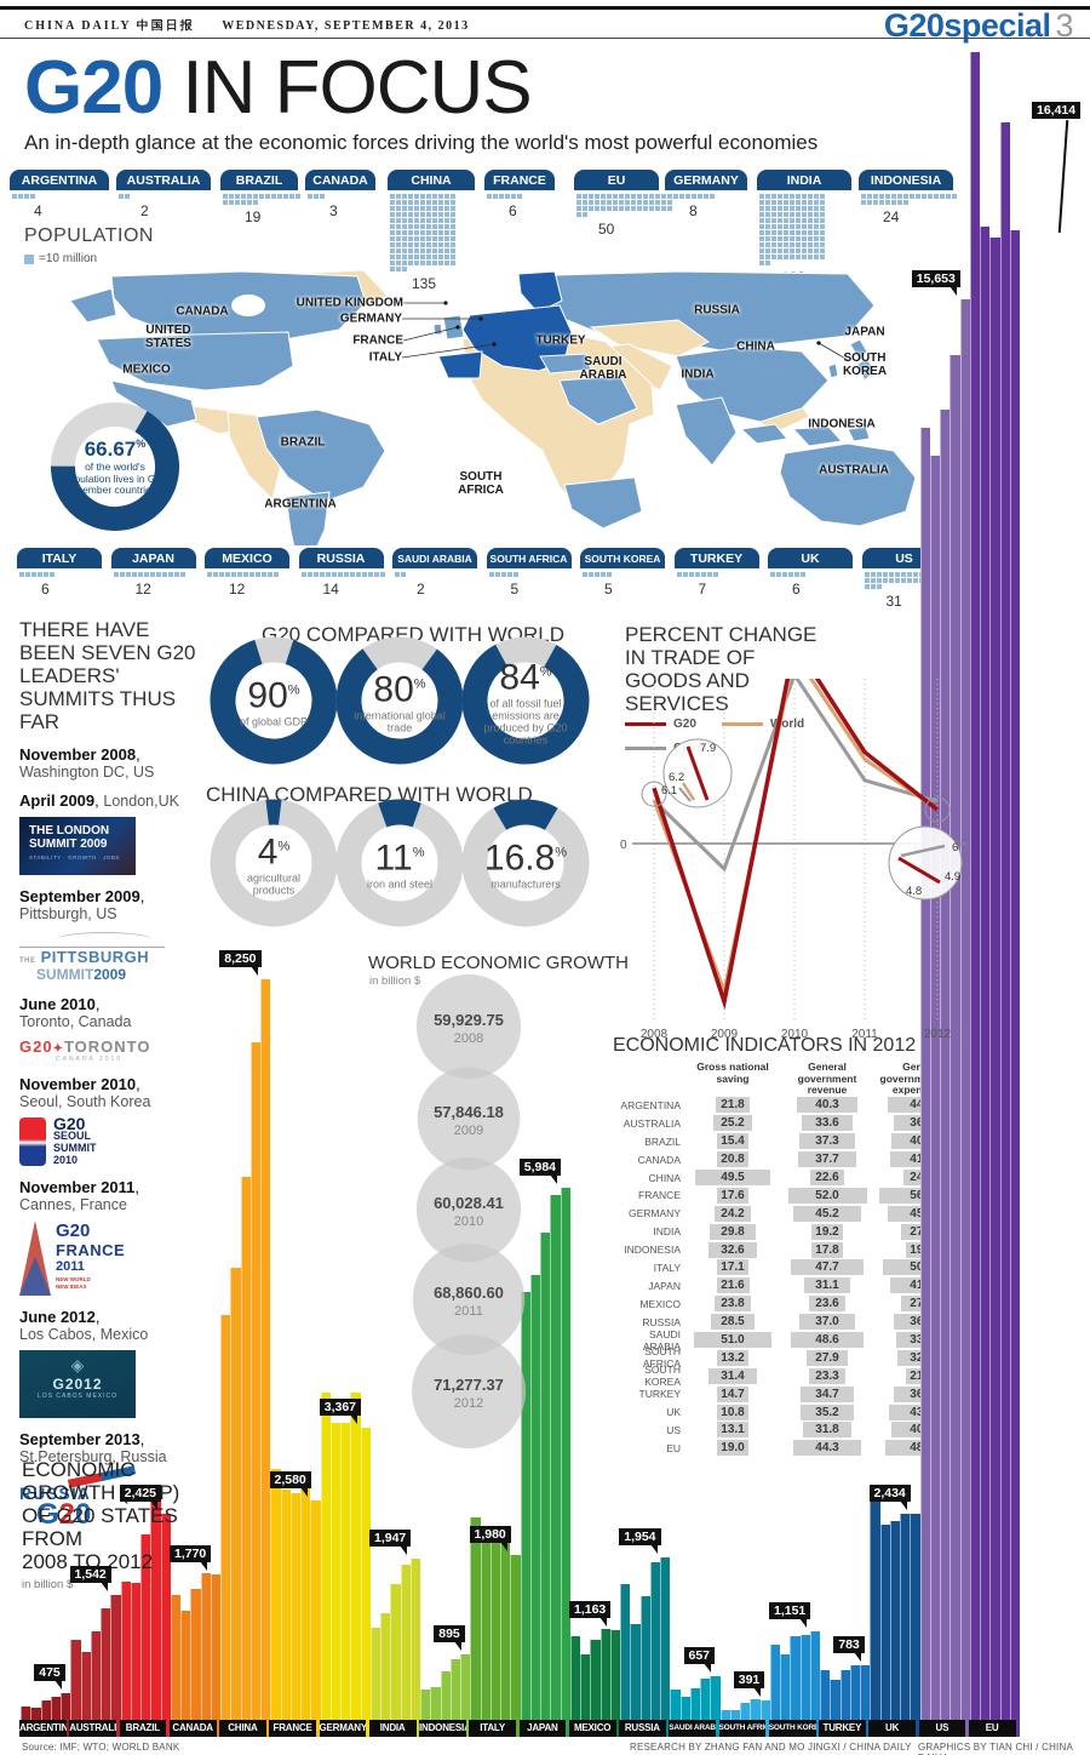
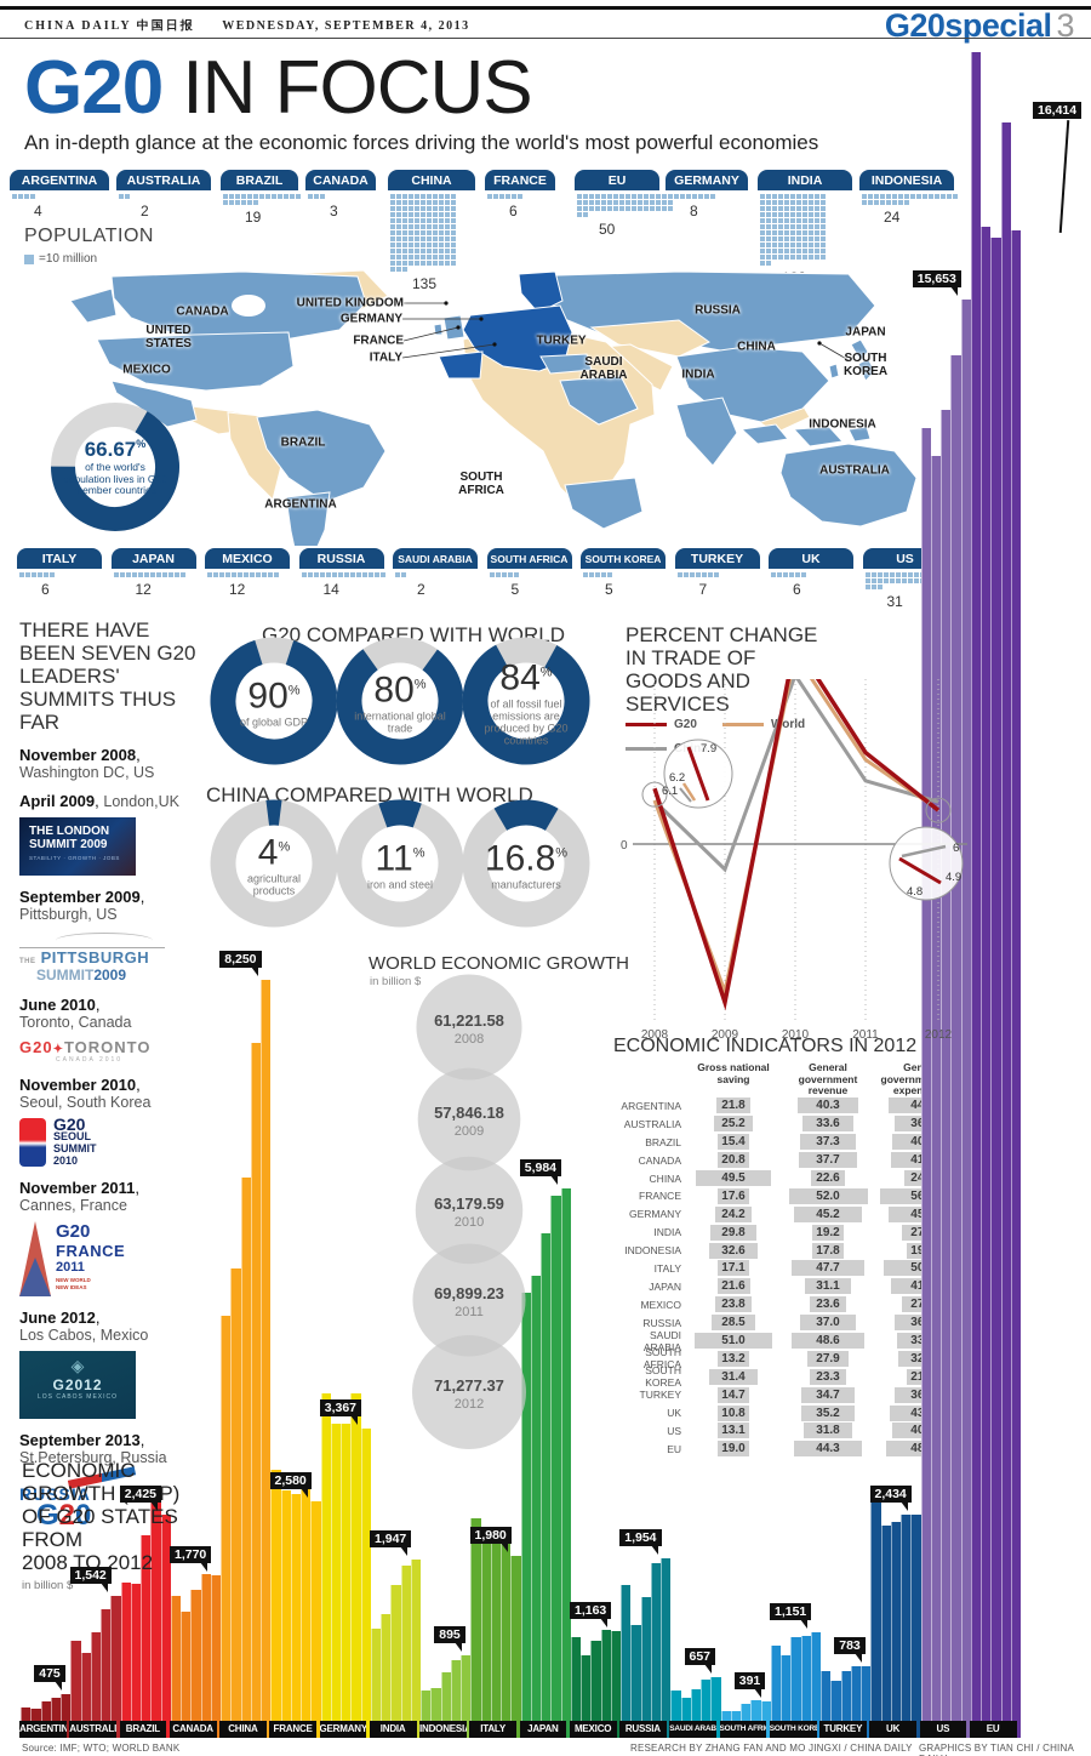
WORLD ECONOMIC GROWTH/2008: 59,929.75 -> 61,221.58
WORLD ECONOMIC GROWTH/2010: 60,028.41 -> 63,179.59
WORLD ECONOMIC GROWTH/2011: 68,860.60 -> 69,899.23
